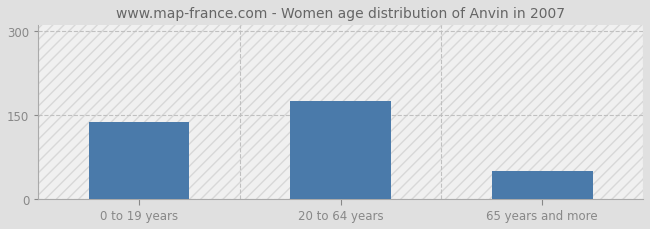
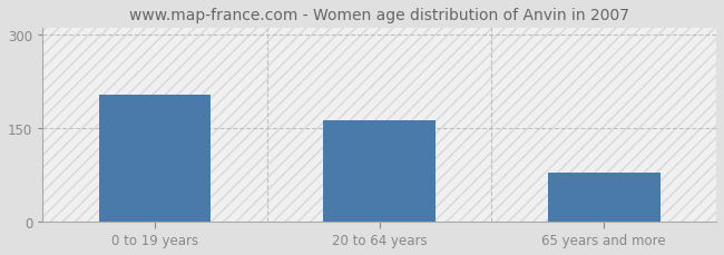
0 to 19 years: 137 -> 204
20 to 64 years: 175 -> 162
65 years and more: 50 -> 78
